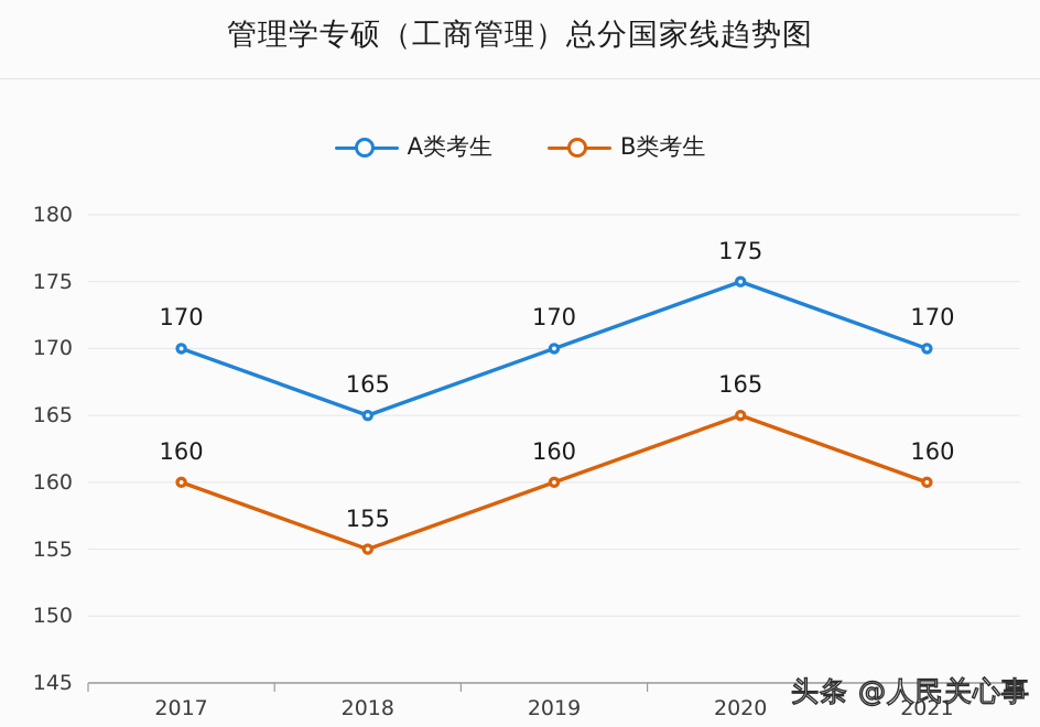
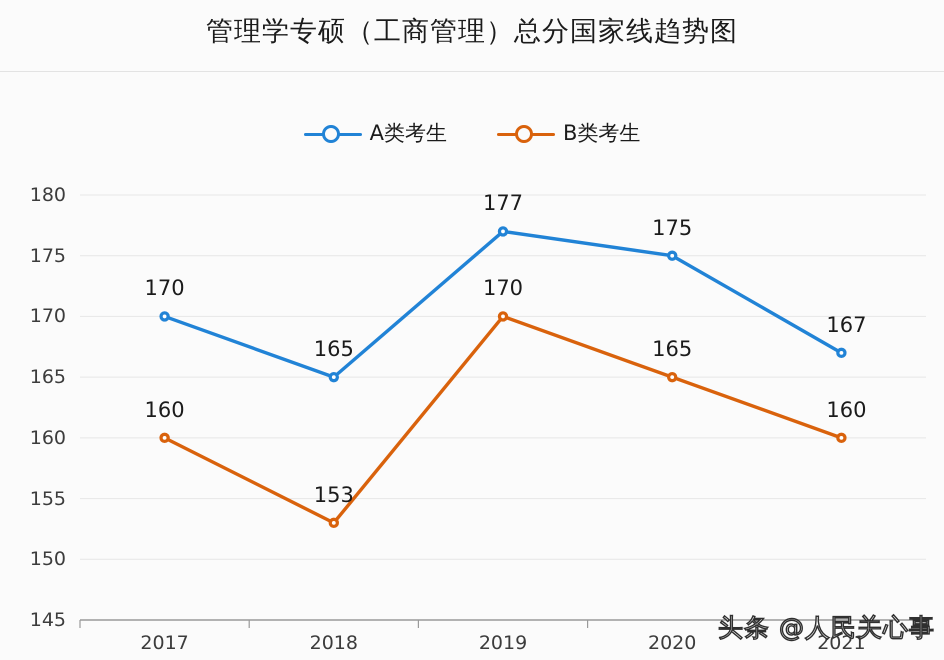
B类考生/2018: 155 -> 153
A类考生/2019: 170 -> 177
B类考生/2019: 160 -> 170
A类考生/2021: 170 -> 167
